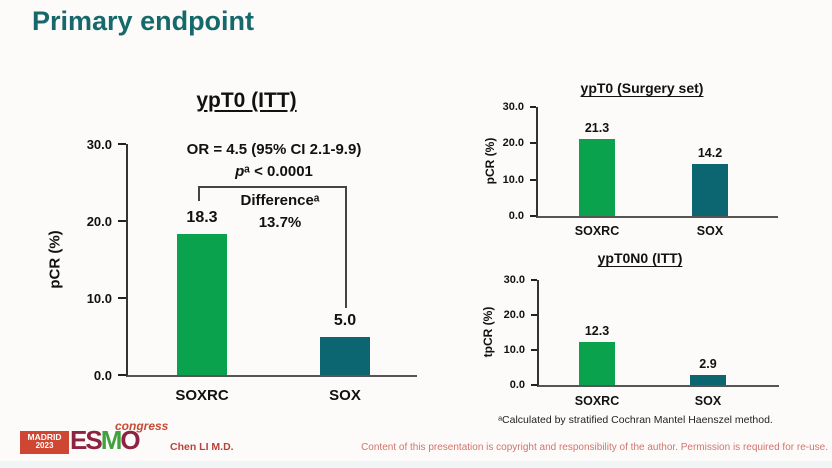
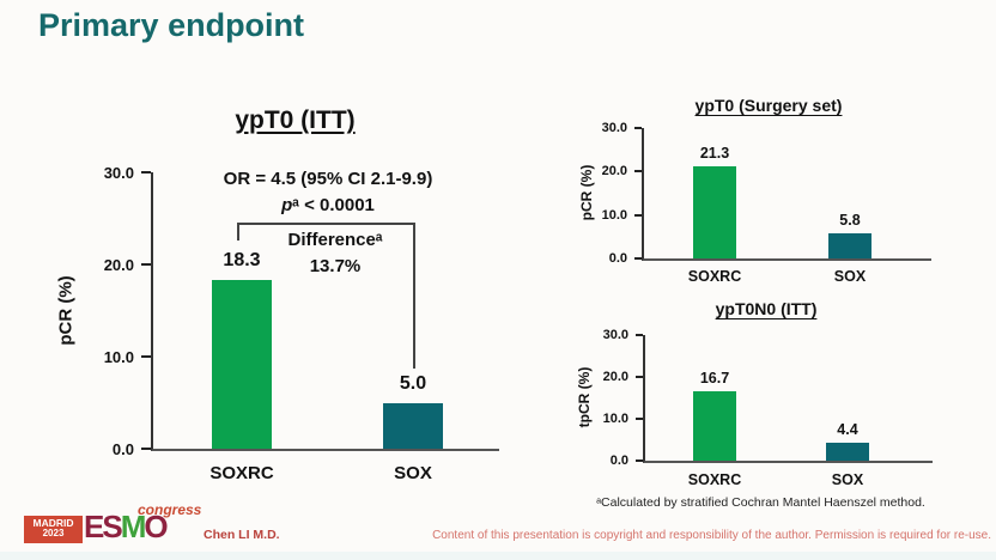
ypT0 (Surgery set)/SOX: 14.2 -> 5.8
ypT0N0 (ITT)/SOXRC: 12.3 -> 16.7
ypT0N0 (ITT)/SOX: 2.9 -> 4.4
